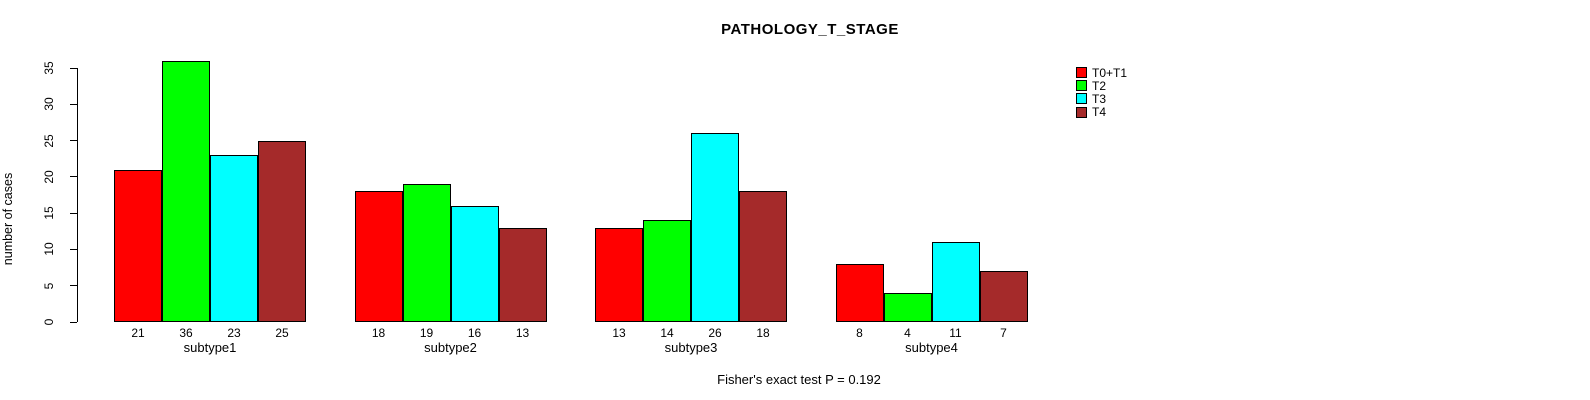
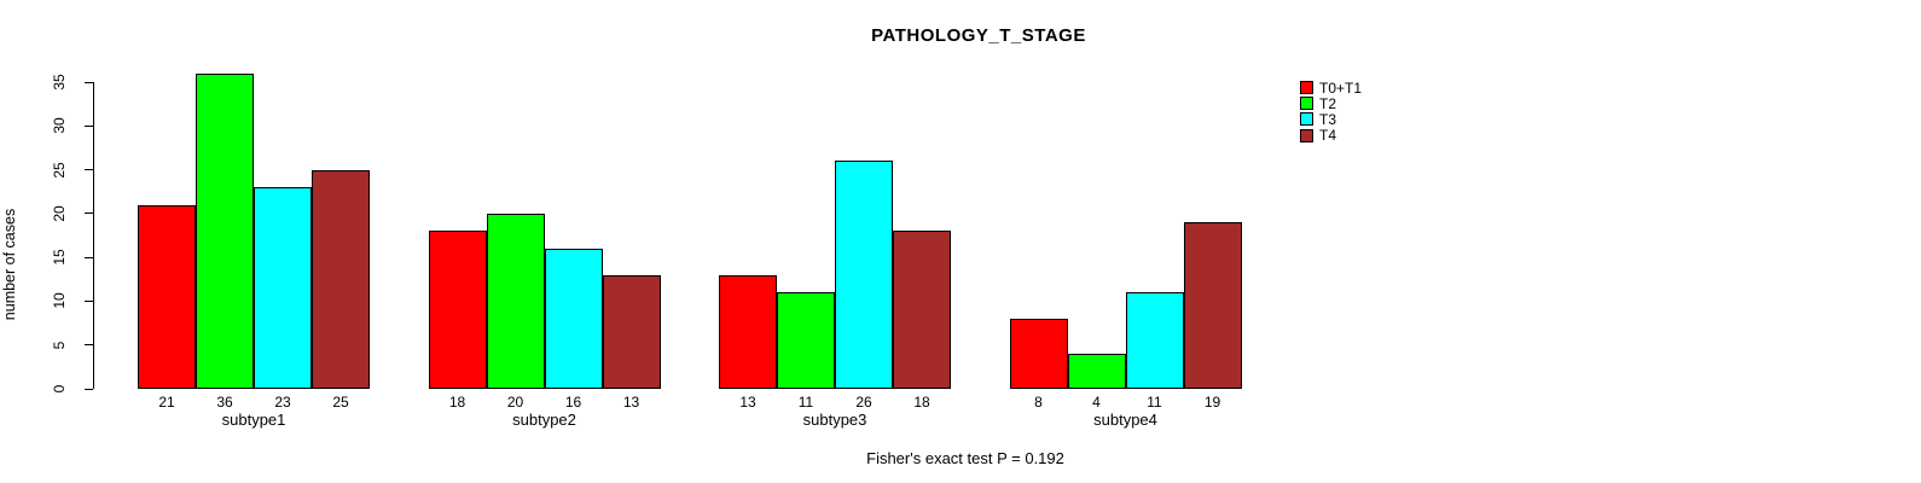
T2/subtype2: 19 -> 20
T2/subtype3: 14 -> 11
T4/subtype4: 7 -> 19
